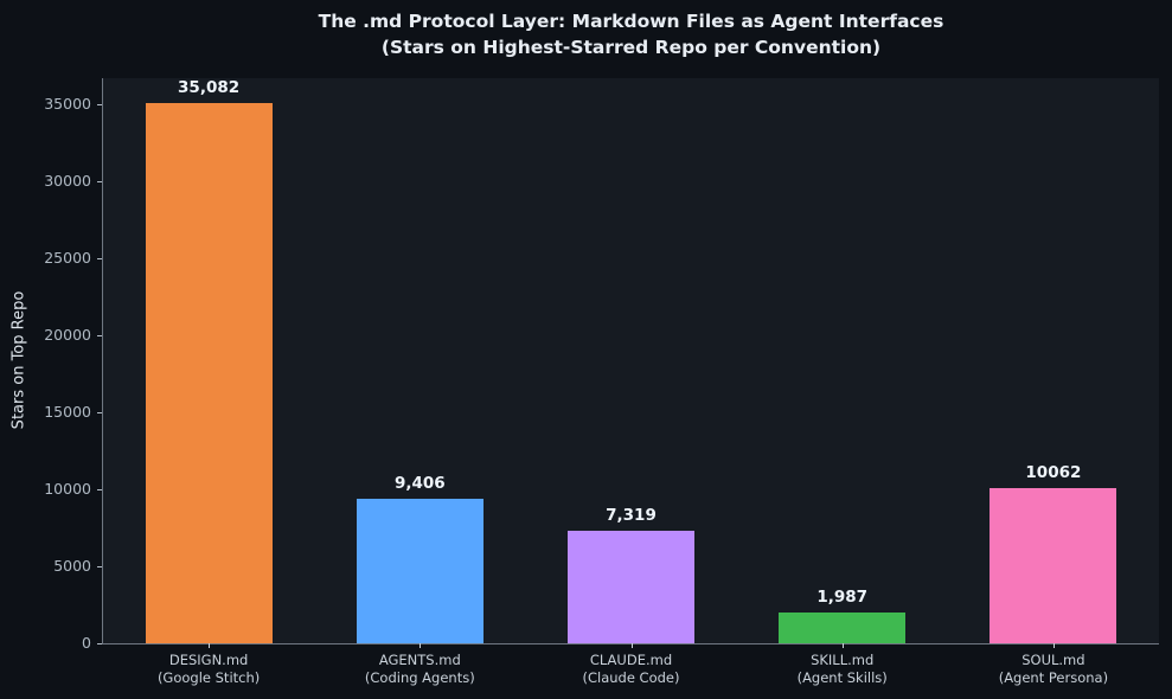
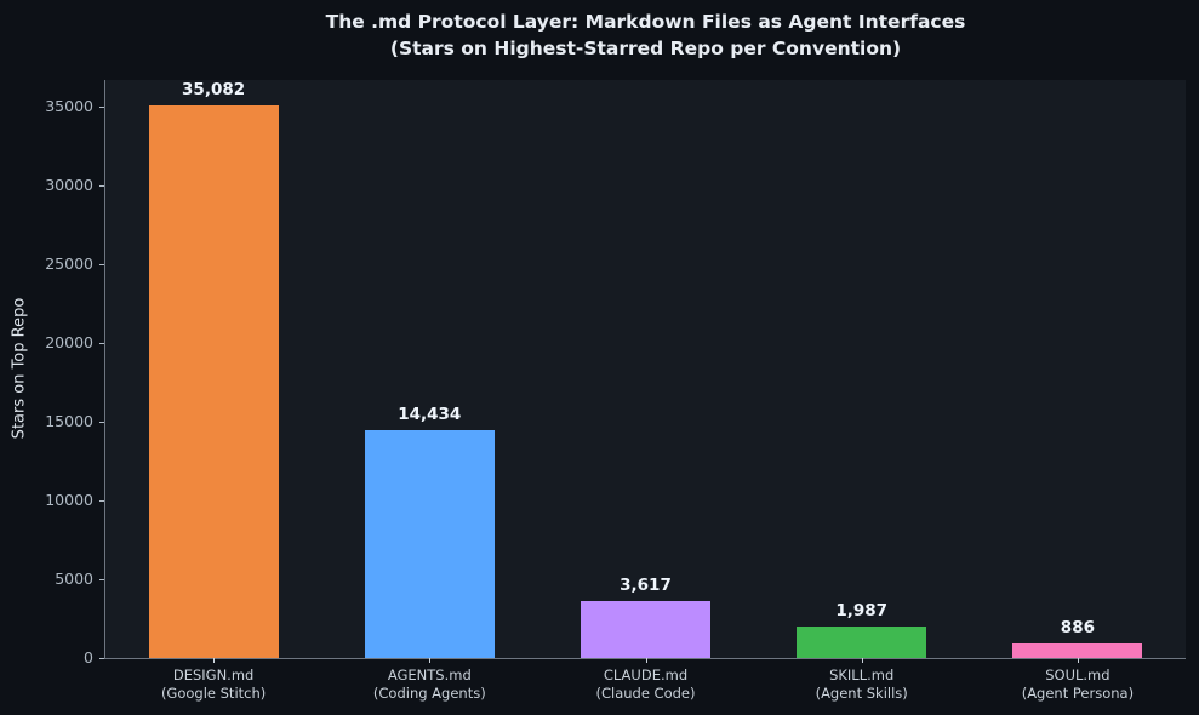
AGENTS.md (Coding Agents): 9,406 -> 14,434
CLAUDE.md (Claude Code): 7,319 -> 3,617
SOUL.md (Agent Persona): 10062 -> 886
